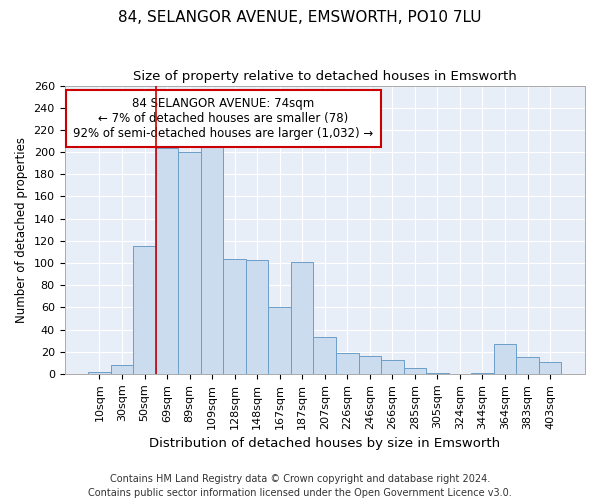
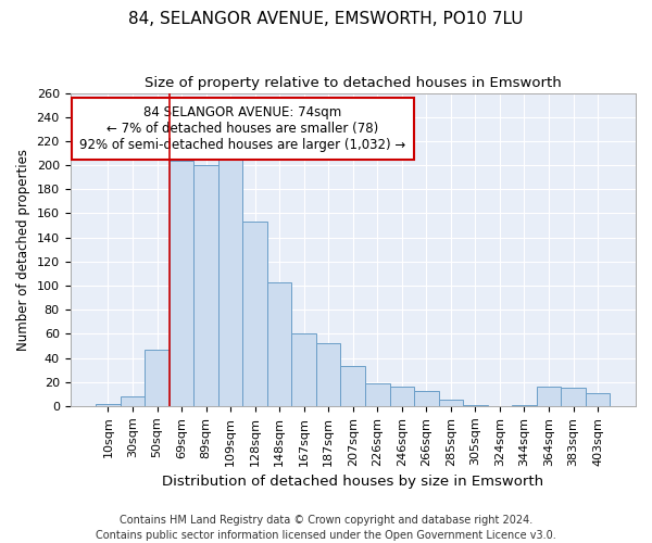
50sqm: 115 -> 47
128sqm: 104 -> 153
187sqm: 101 -> 52
364sqm: 27 -> 16
